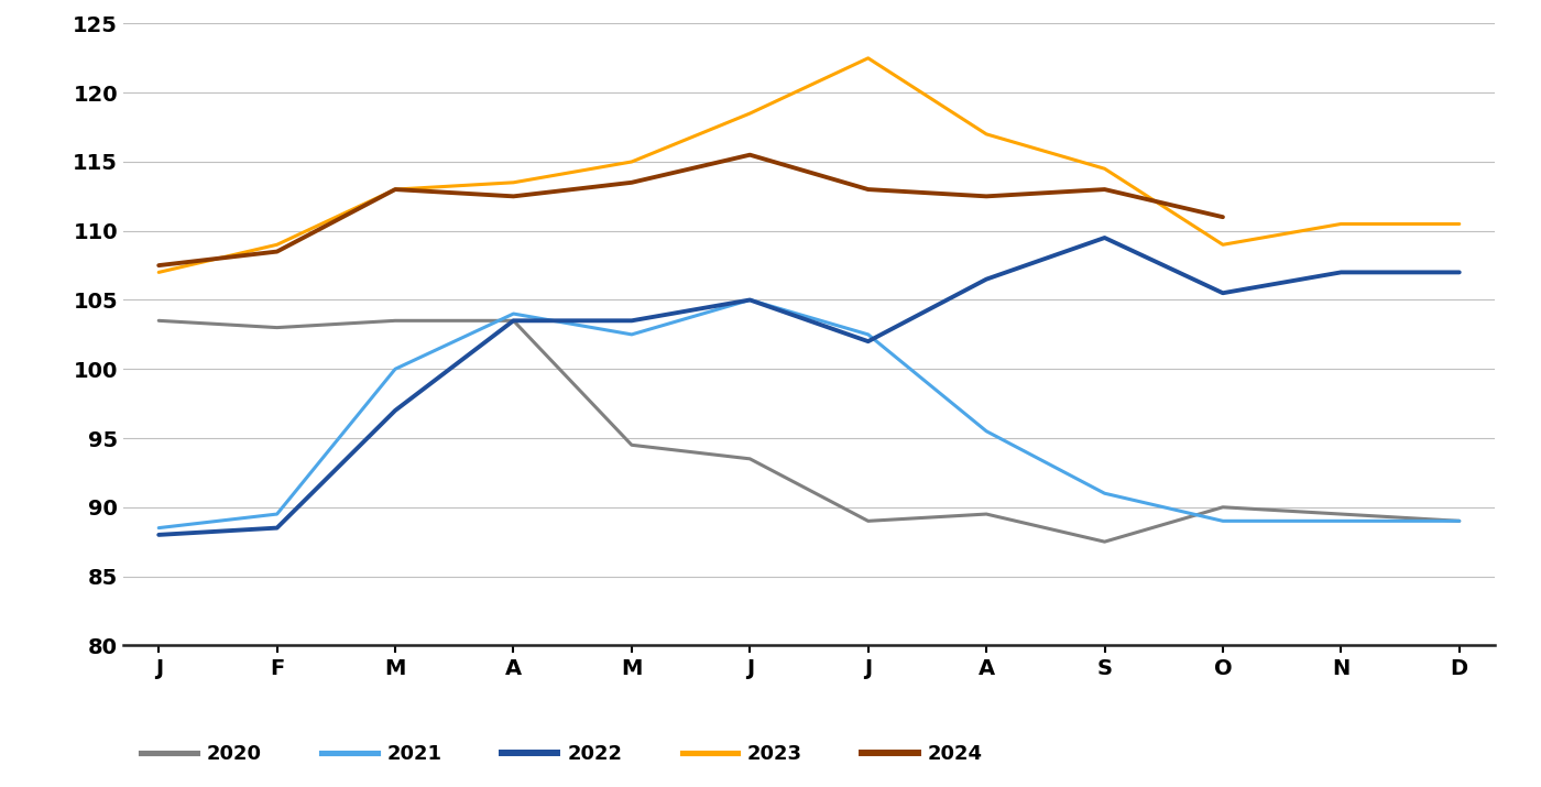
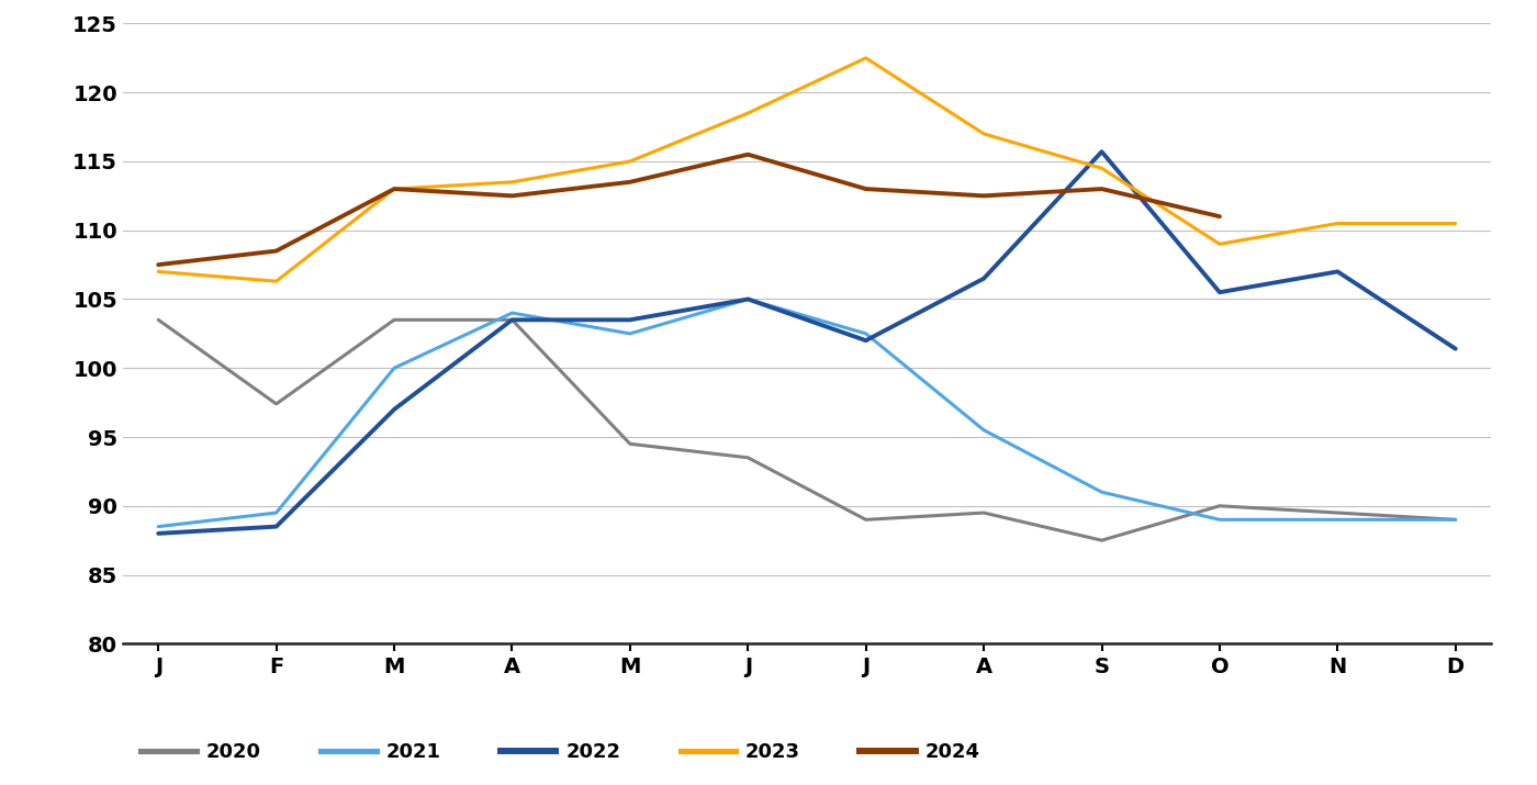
2020/F: 103.0 -> 97.4
2023/F: 109.0 -> 106.3
2022/S: 109.5 -> 115.7
2022/D: 107.0 -> 101.4
